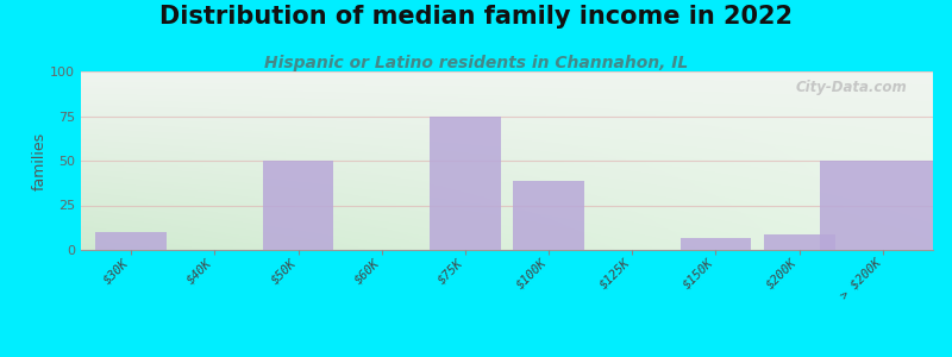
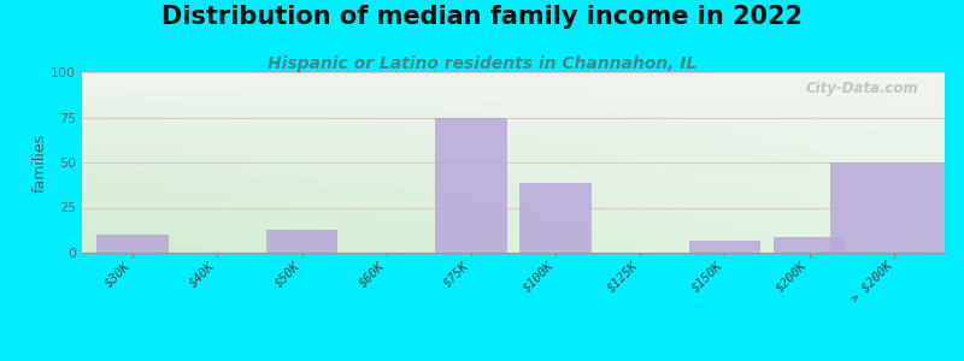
$50K: 50 -> 13
